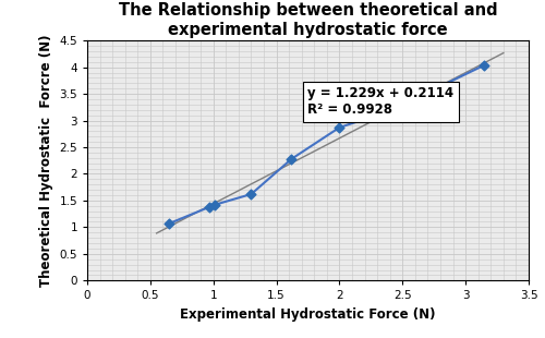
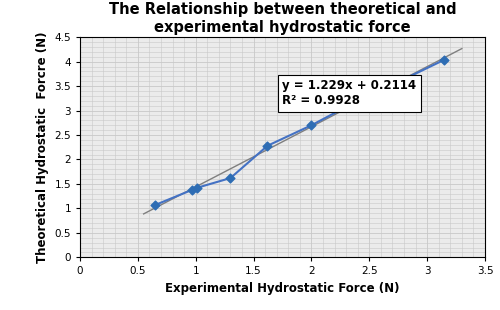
2: 2.87 -> 2.70
